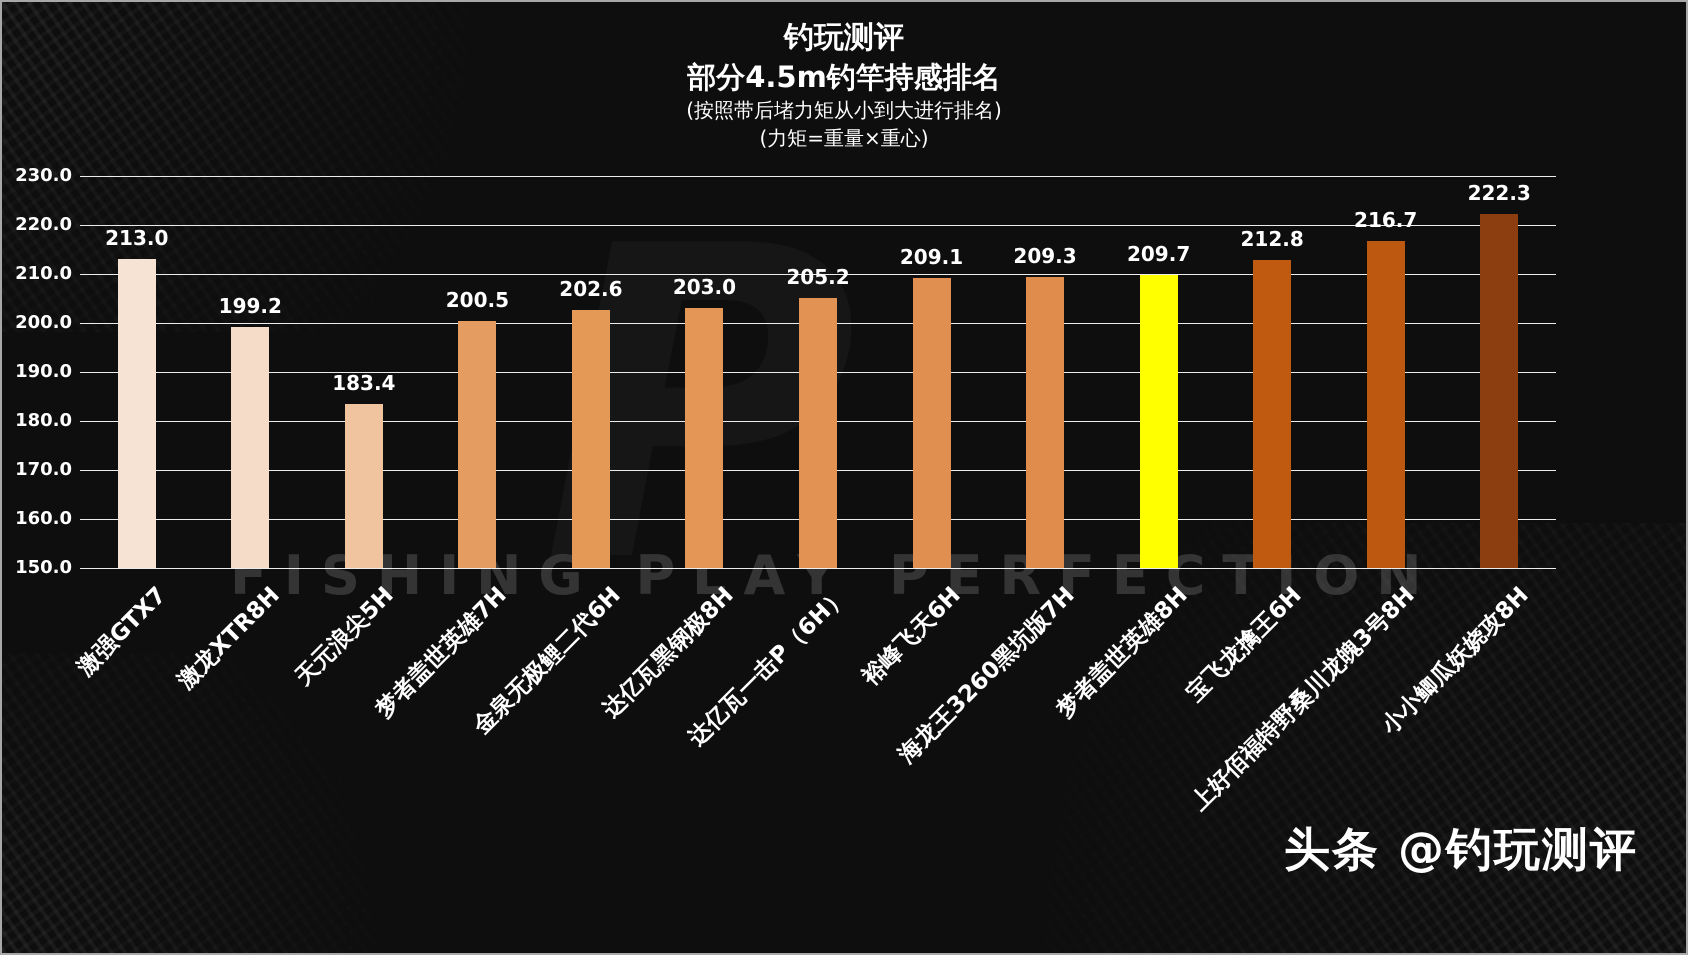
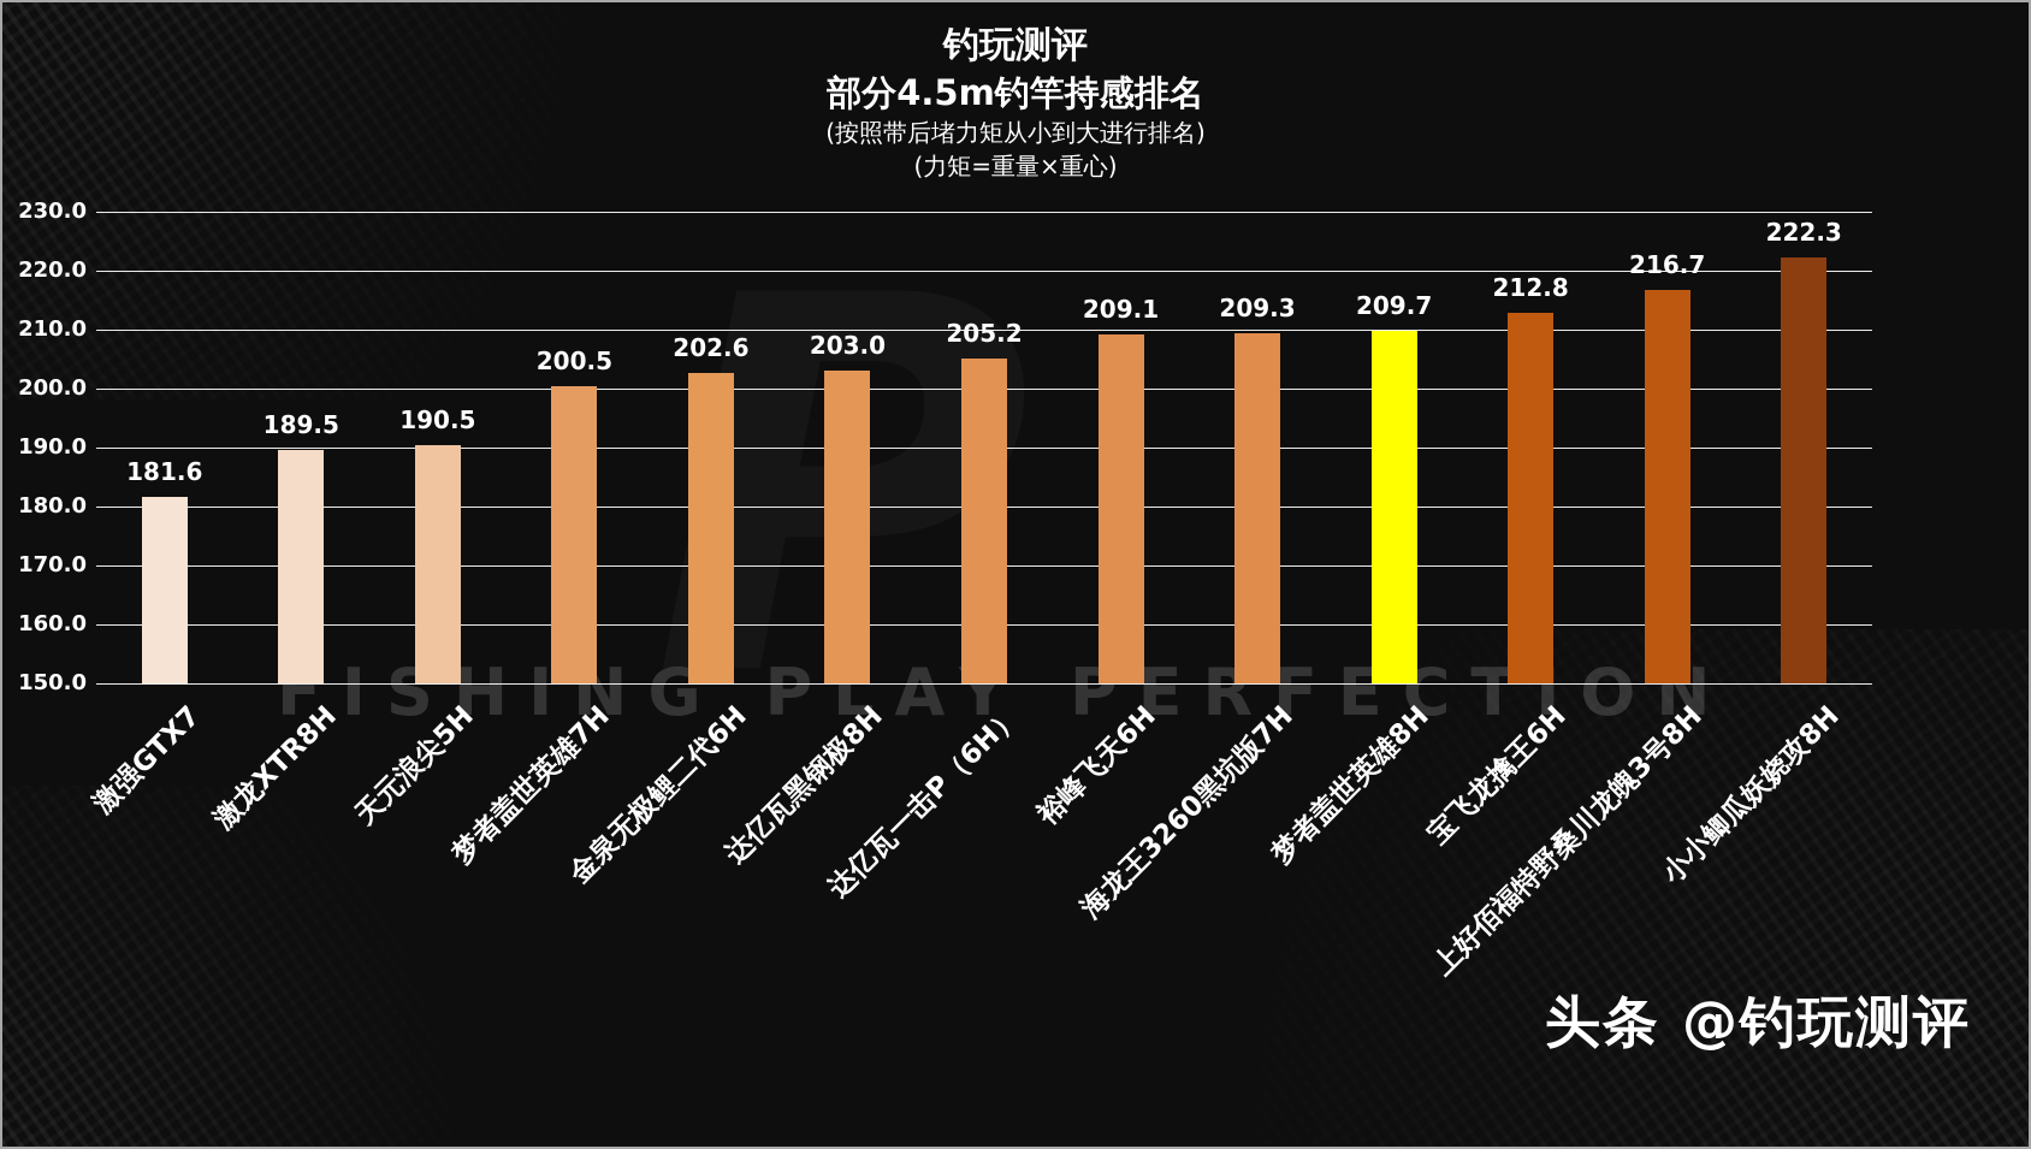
激强GTX7: 213.0 -> 181.6
激龙XTR8H: 199.2 -> 189.5
天元浪尖5H: 183.4 -> 190.5
